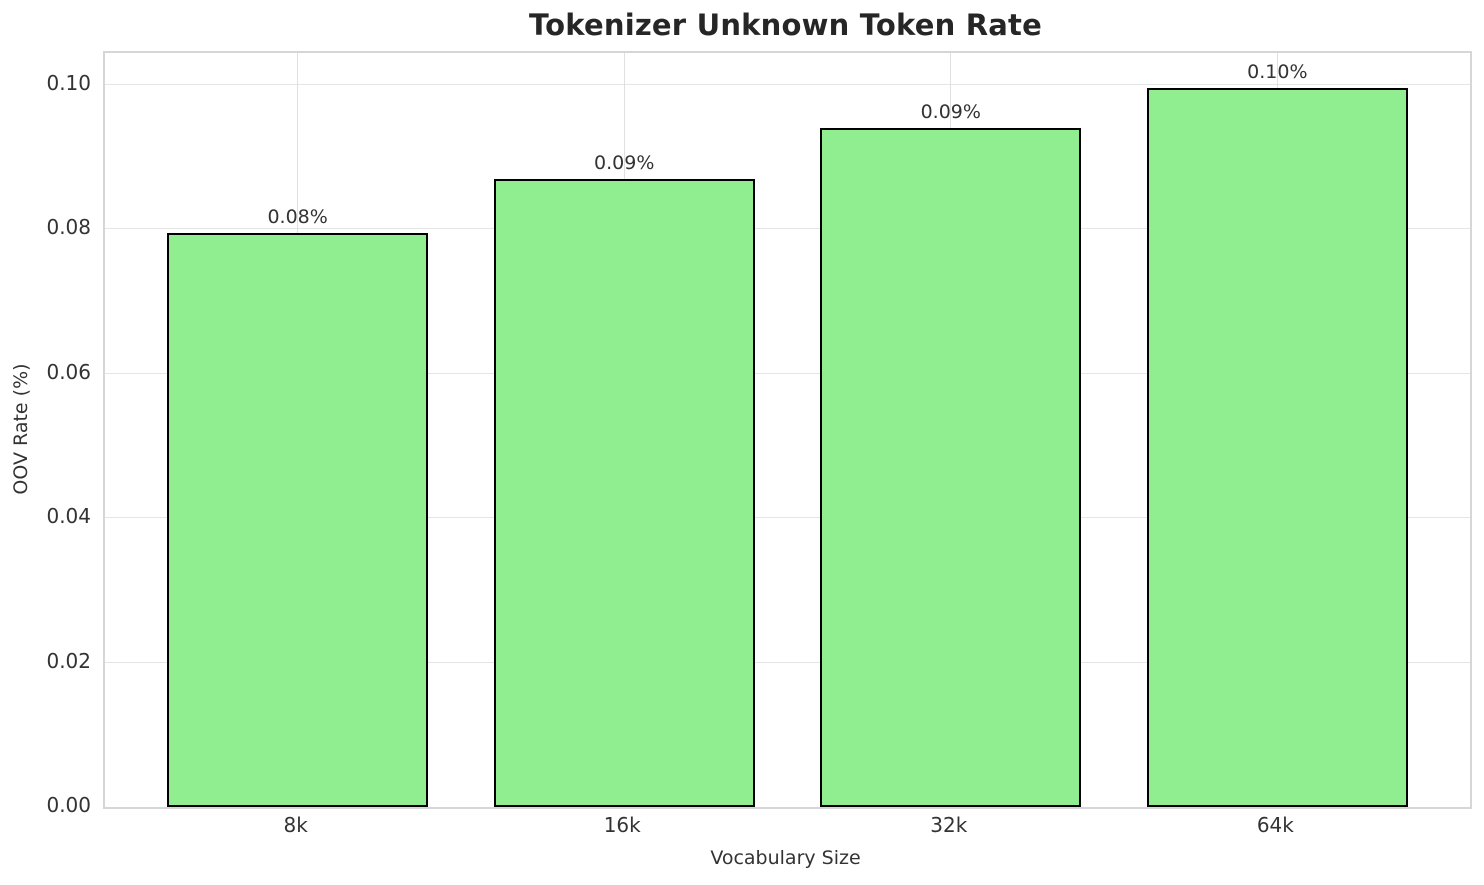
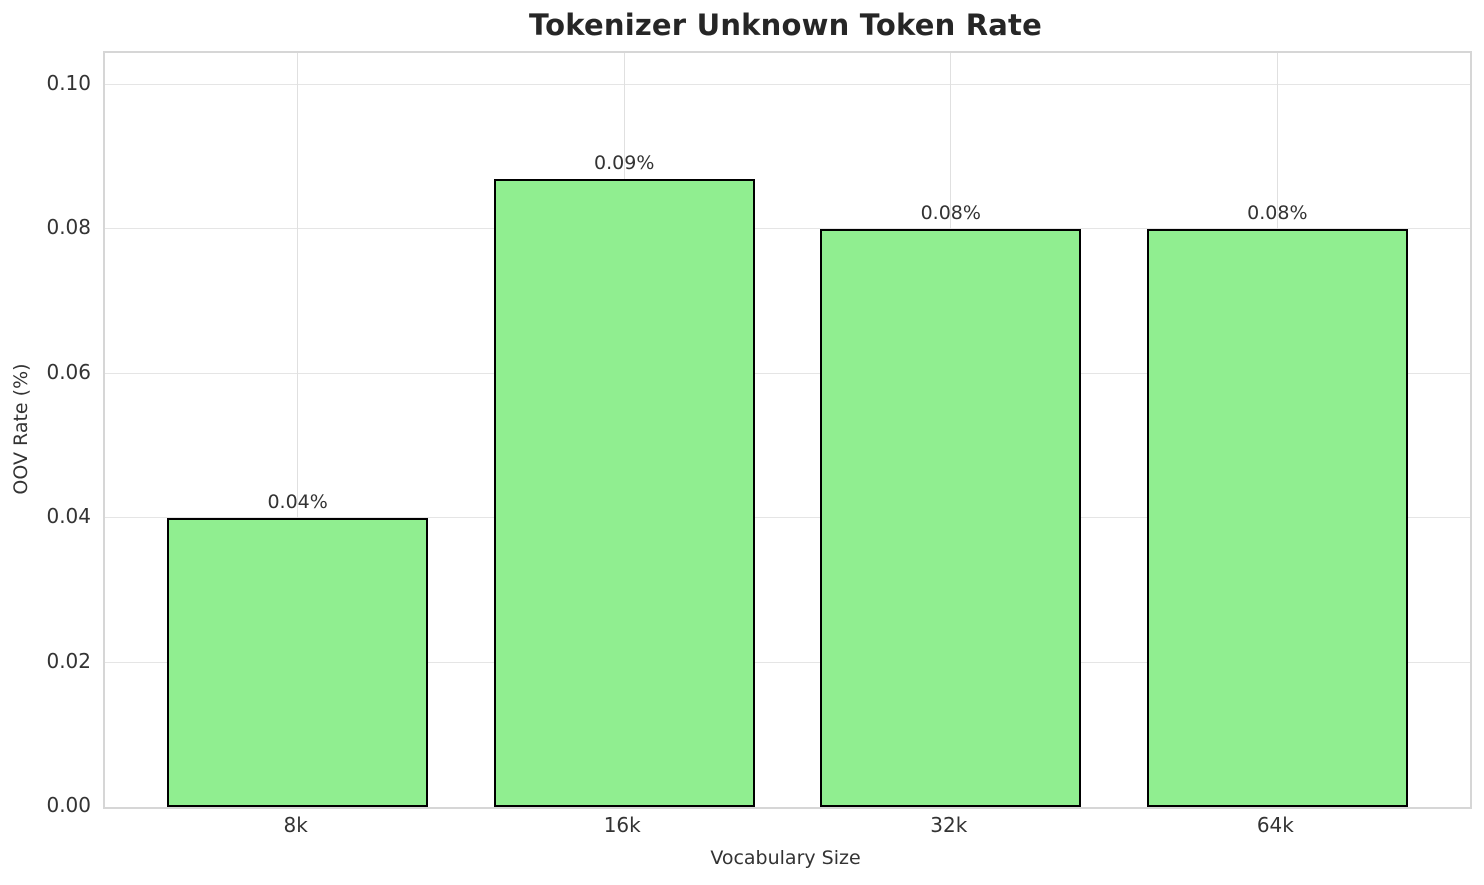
8k: 0.08% -> 0.04%
32k: 0.09% -> 0.08%
64k: 0.10% -> 0.08%
